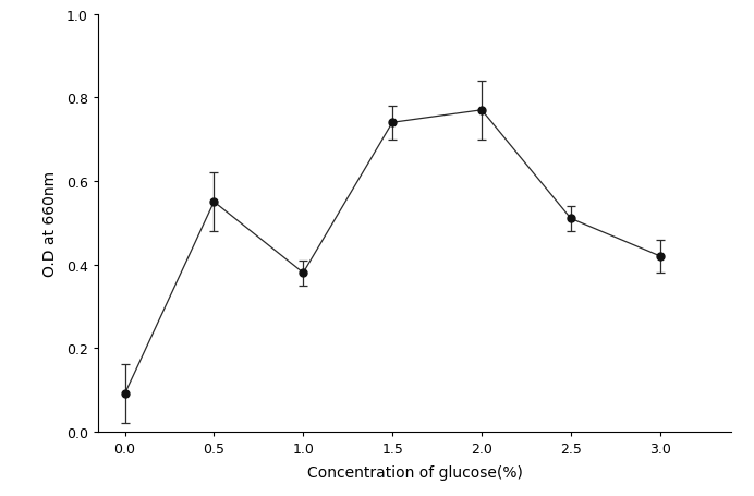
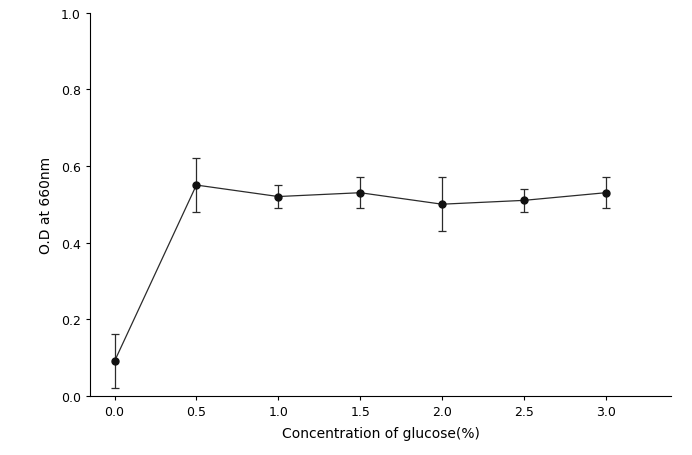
1.0: 0.38 -> 0.52
1.5: 0.74 -> 0.53
2.0: 0.77 -> 0.50
3.0: 0.42 -> 0.53
